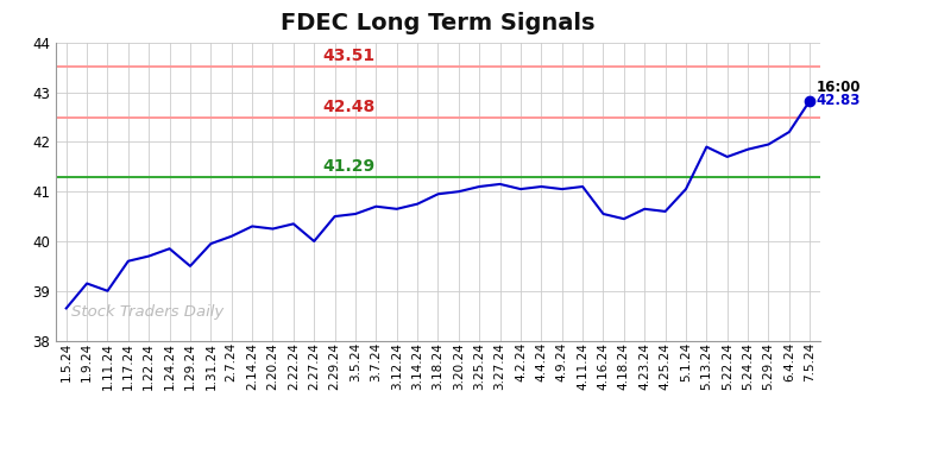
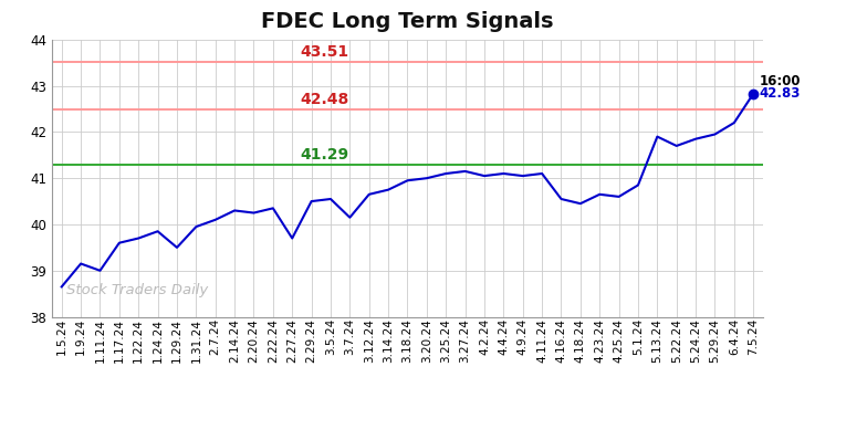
2.27.24: 40.00 -> 39.70
3.7.24: 40.70 -> 40.15
5.1.24: 41.05 -> 40.85
